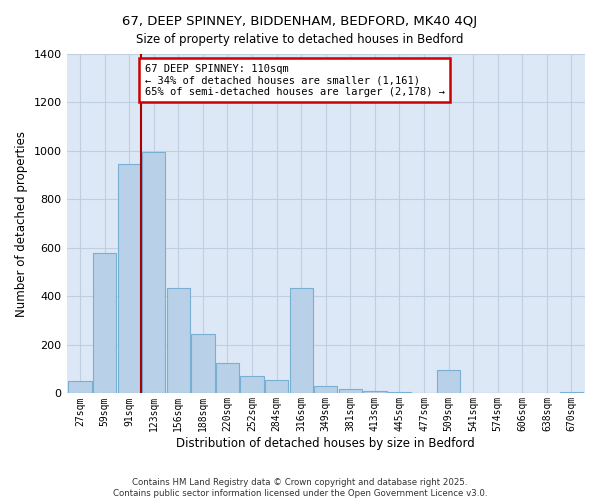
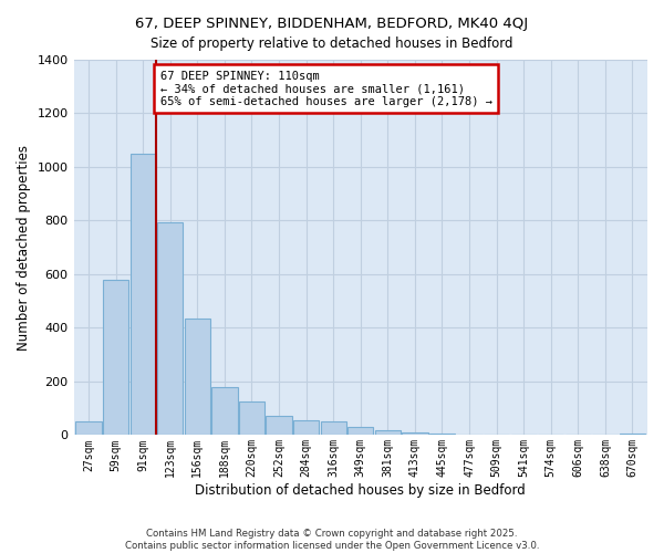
91sqm: 945 -> 1050
123sqm: 995 -> 795
188sqm: 245 -> 180
316sqm: 435 -> 50
509sqm: 95 -> 1
